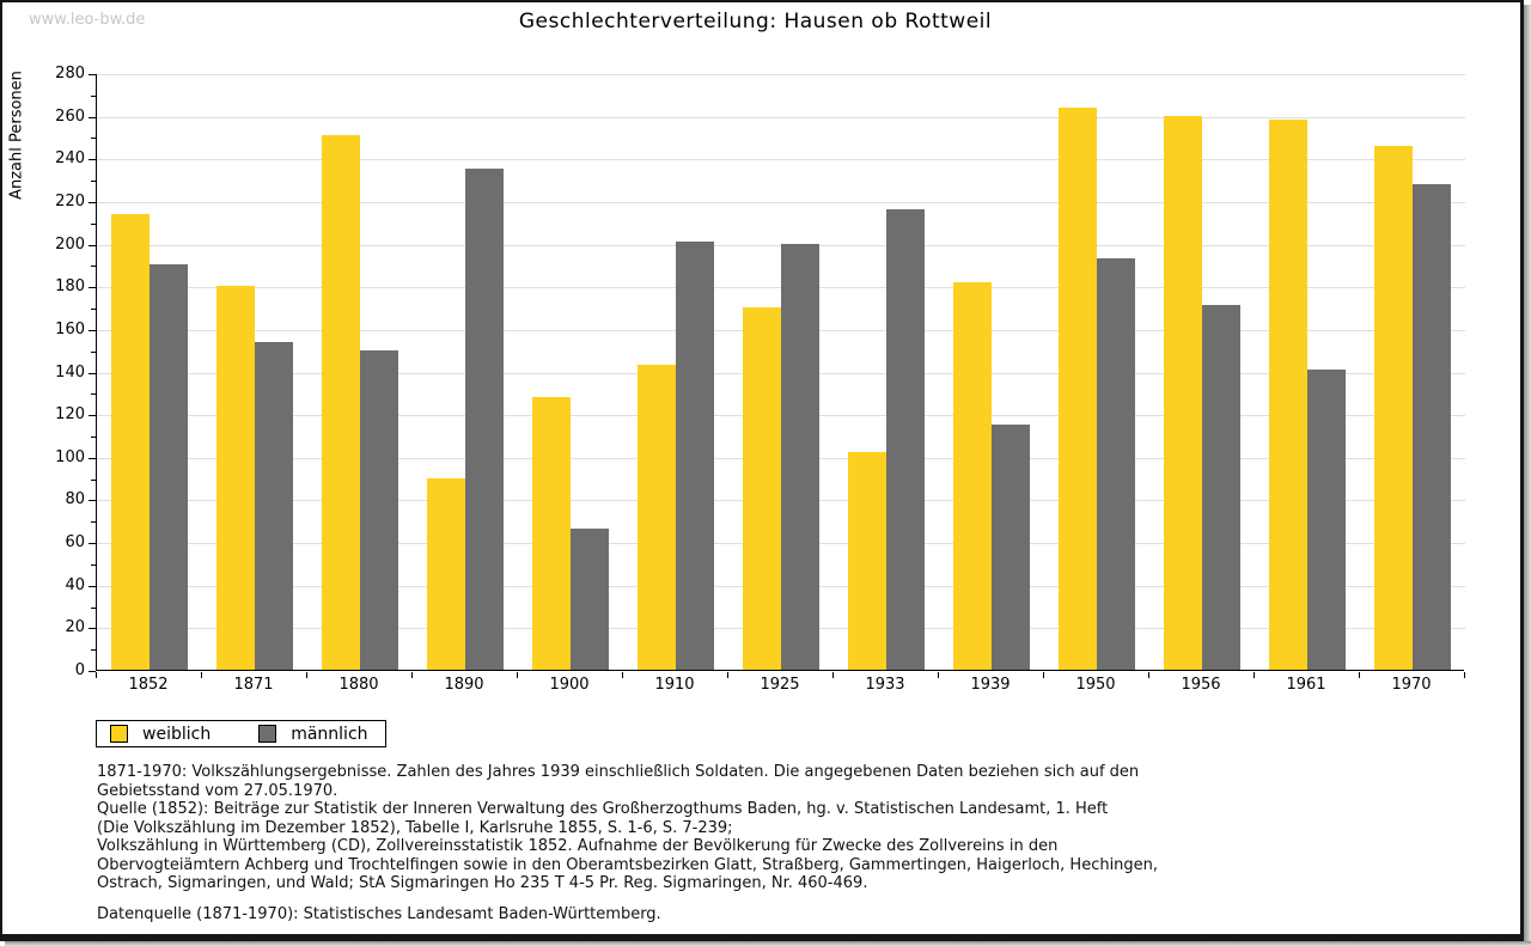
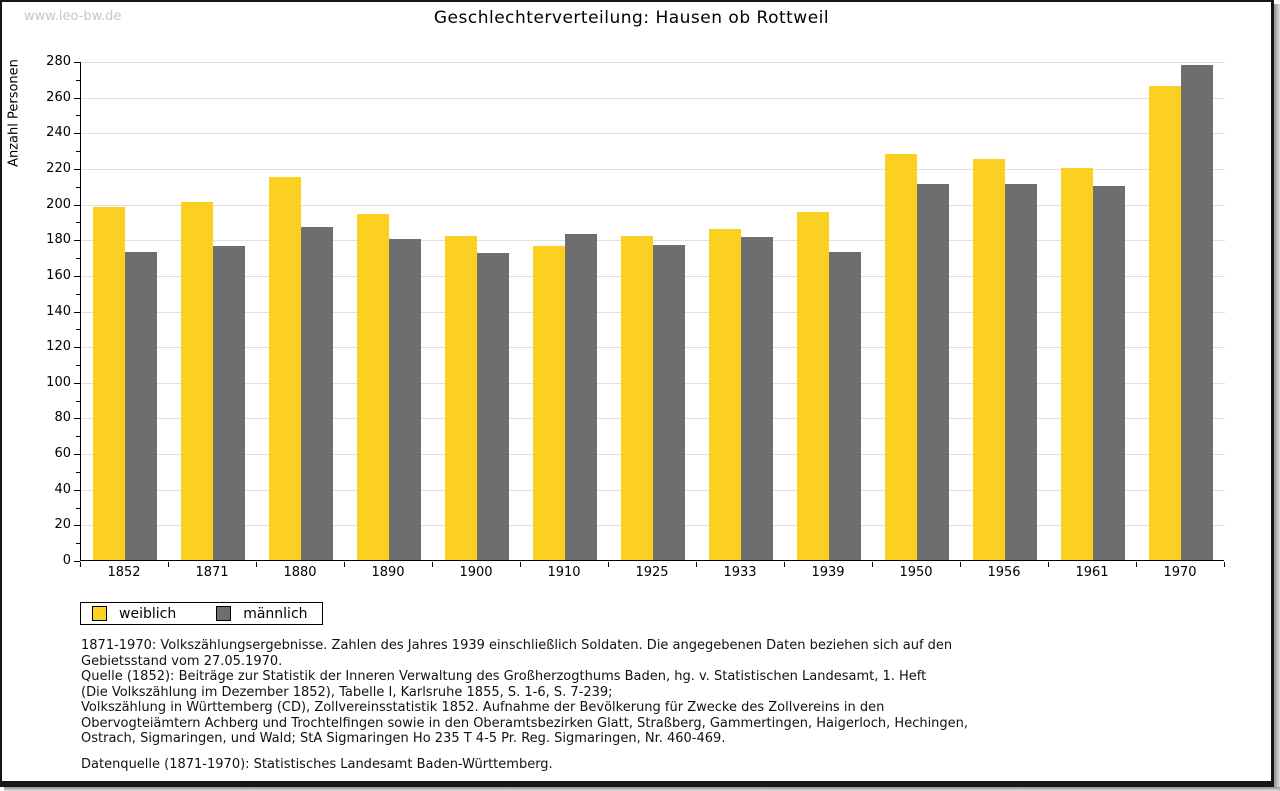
weiblich/1852: 214 -> 198
männlich/1852: 190 -> 173
weiblich/1871: 180 -> 201
männlich/1871: 154 -> 176
weiblich/1880: 251 -> 215
männlich/1880: 150 -> 187
weiblich/1890: 90 -> 194
männlich/1890: 235 -> 180
weiblich/1900: 128 -> 182
männlich/1900: 66 -> 172
weiblich/1910: 143 -> 176
männlich/1910: 201 -> 183
weiblich/1925: 170 -> 182
männlich/1925: 200 -> 177
weiblich/1933: 102 -> 186
männlich/1933: 216 -> 181
weiblich/1939: 182 -> 195
männlich/1939: 115 -> 173
weiblich/1950: 264 -> 228
männlich/1950: 193 -> 211
weiblich/1956: 260 -> 225
männlich/1956: 171 -> 211
weiblich/1961: 258 -> 220
männlich/1961: 141 -> 210
weiblich/1970: 246 -> 266
männlich/1970: 228 -> 278
